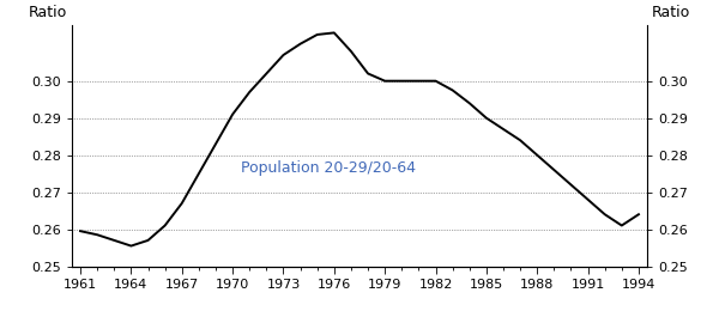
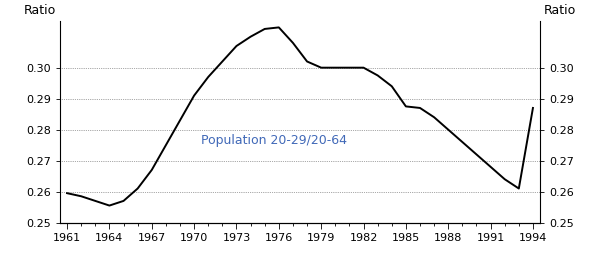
1985: 0.2900 -> 0.2875
1994: 0.2640 -> 0.2870
